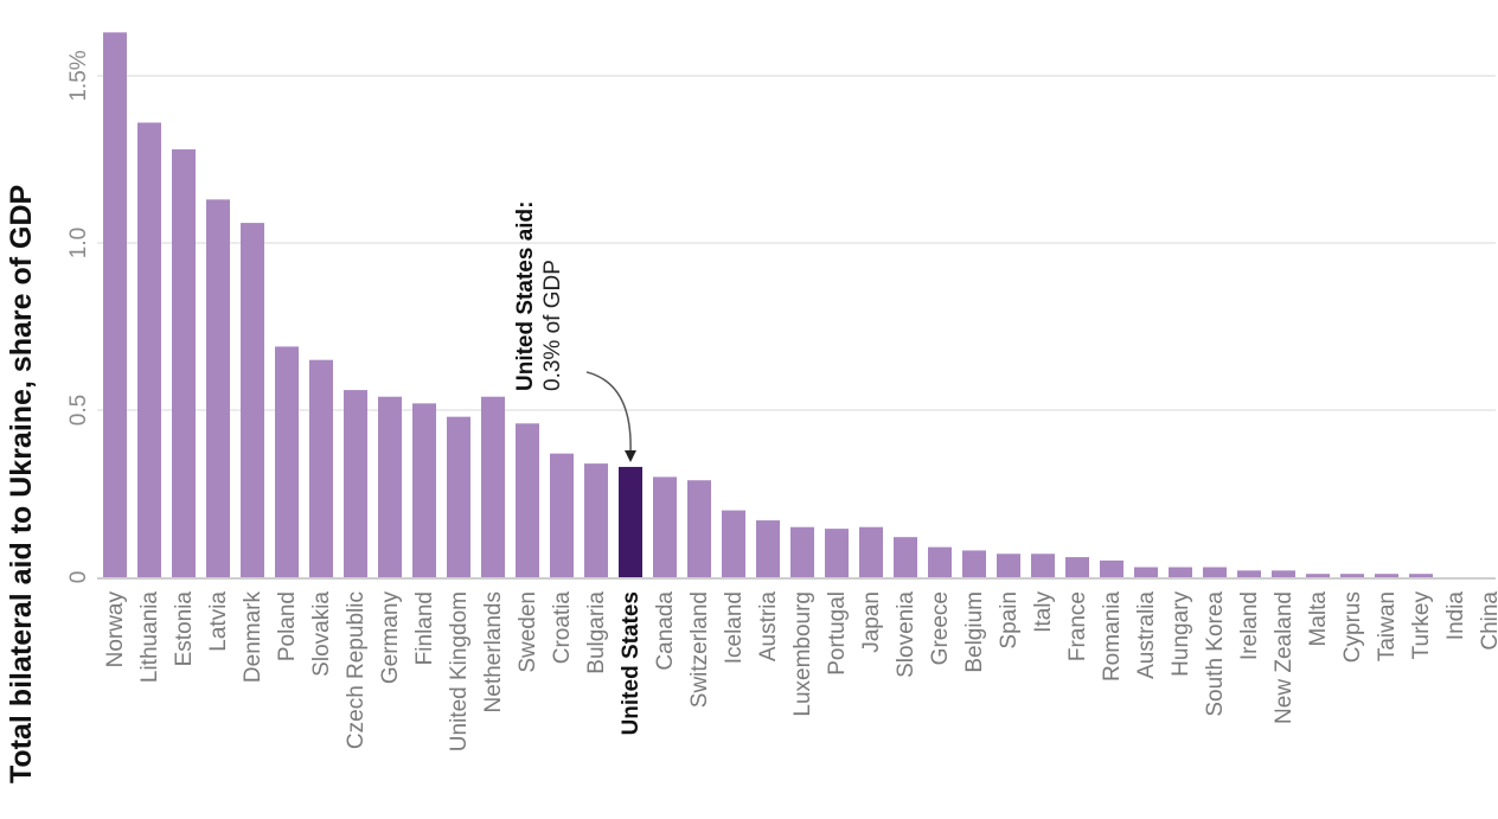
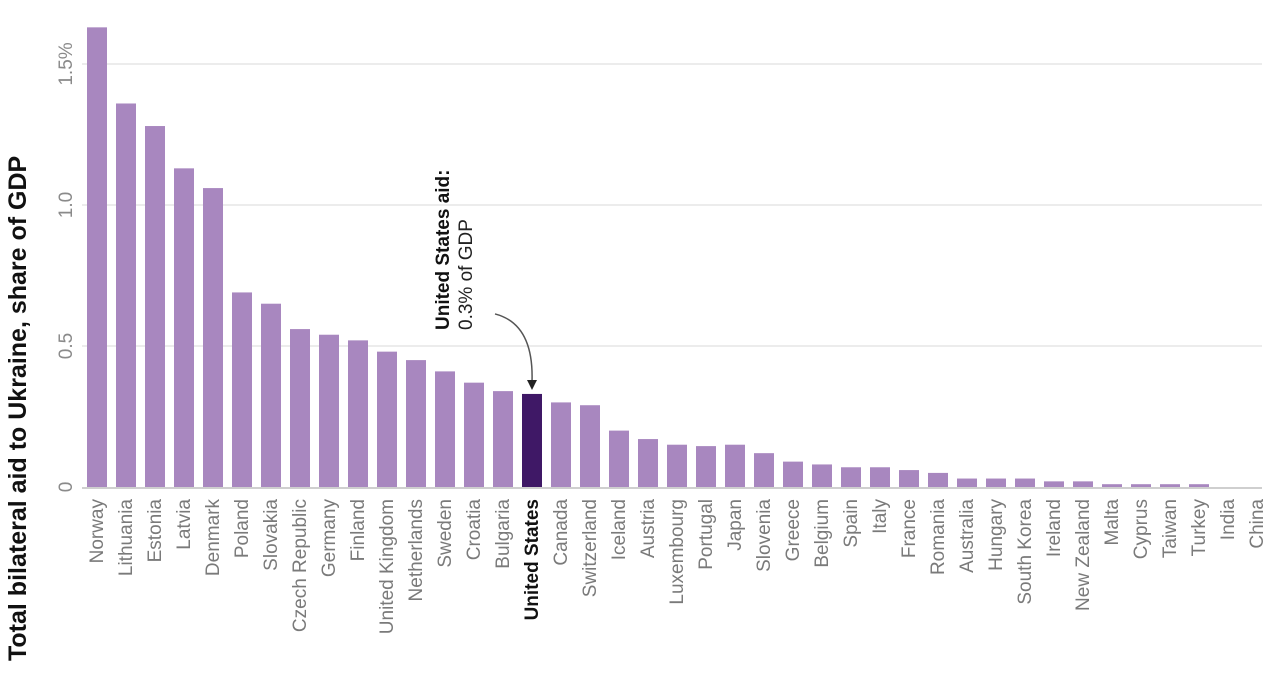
Netherlands: 0.54% -> 0.45%
Sweden: 0.46% -> 0.41%
